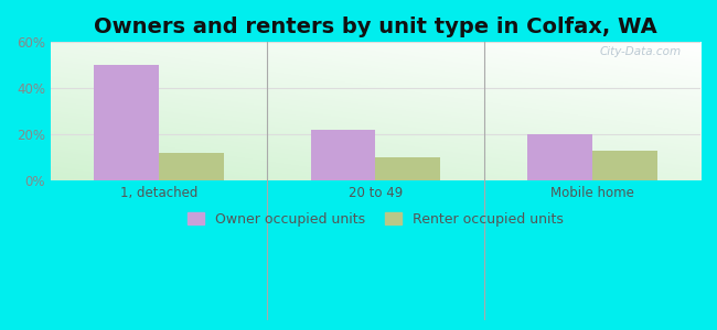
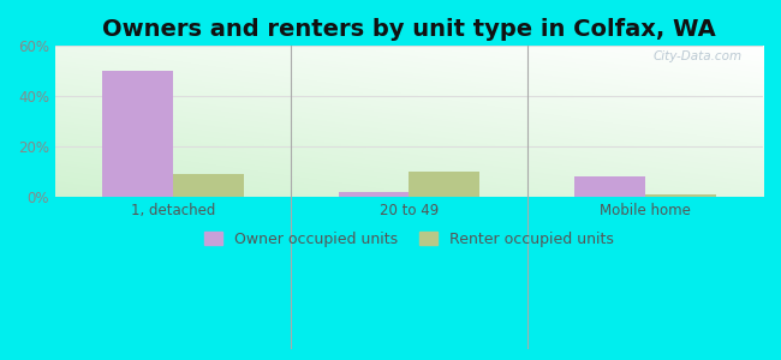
Renter occupied units/1, detached: 12% -> 9%
Owner occupied units/20 to 49: 22% -> 2%
Owner occupied units/Mobile home: 20% -> 8%
Renter occupied units/Mobile home: 13% -> 1%
